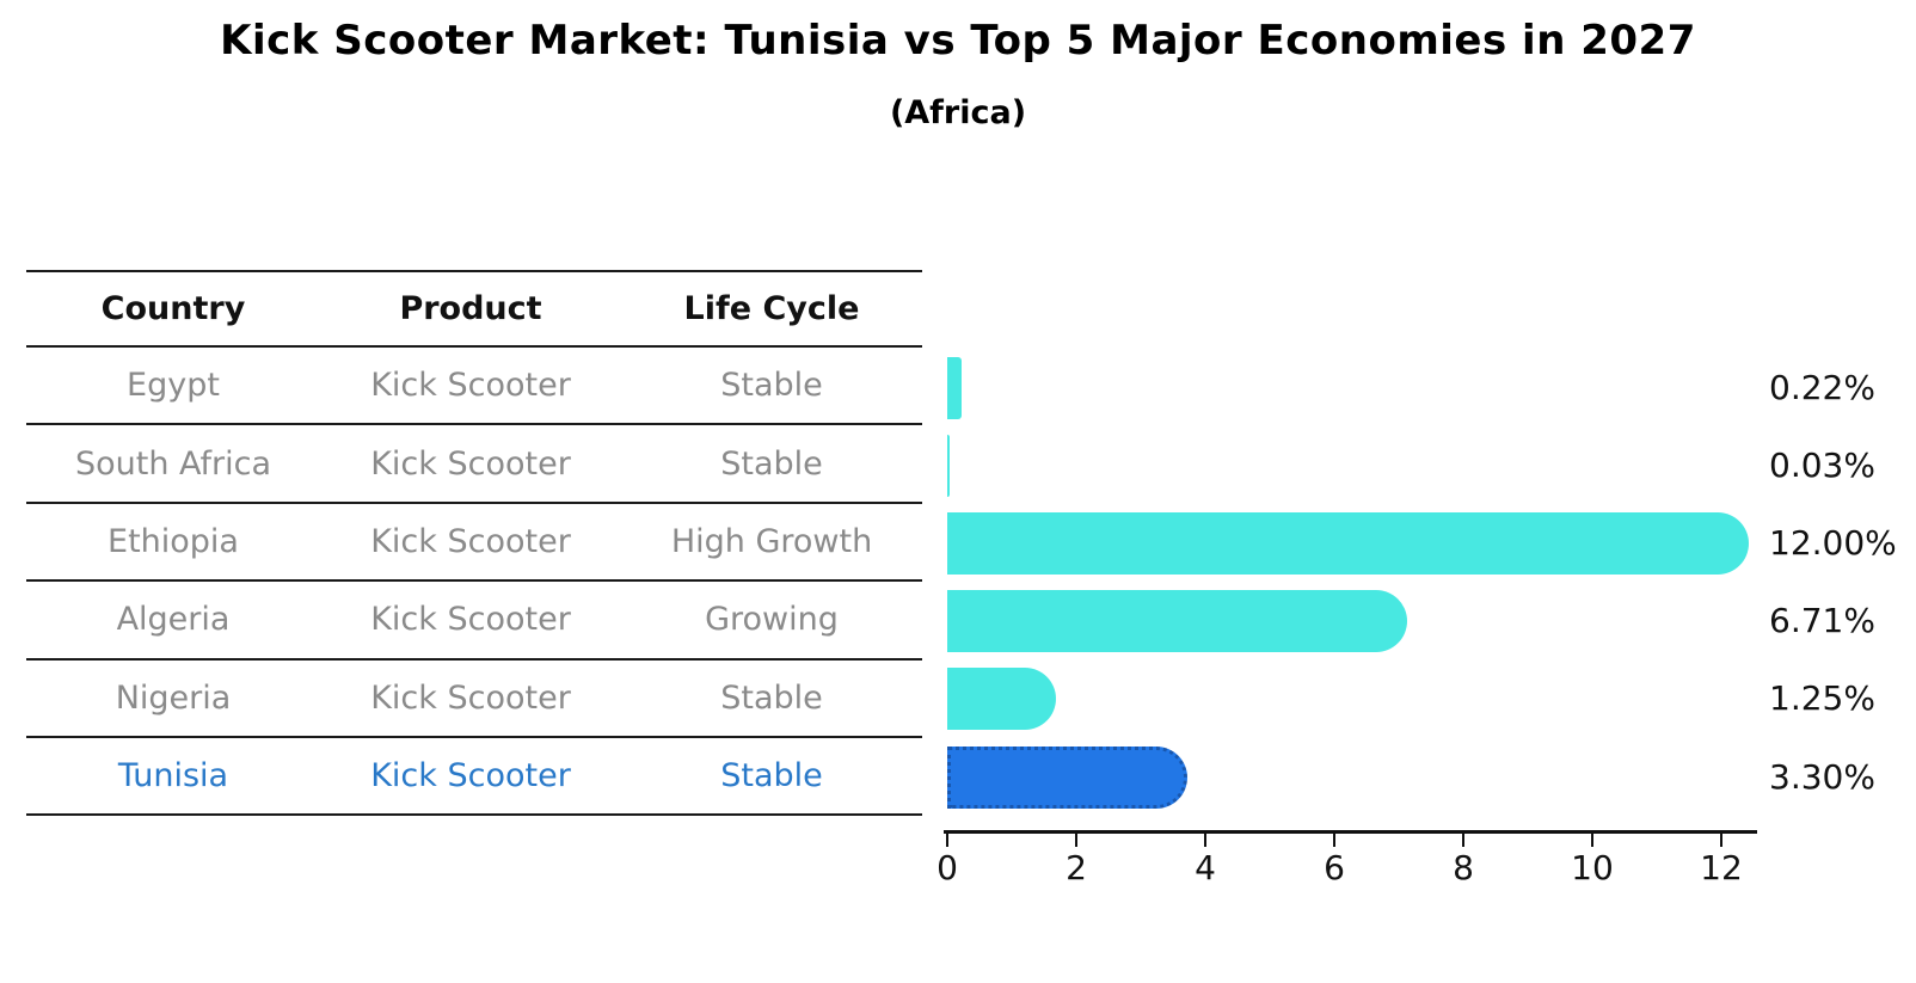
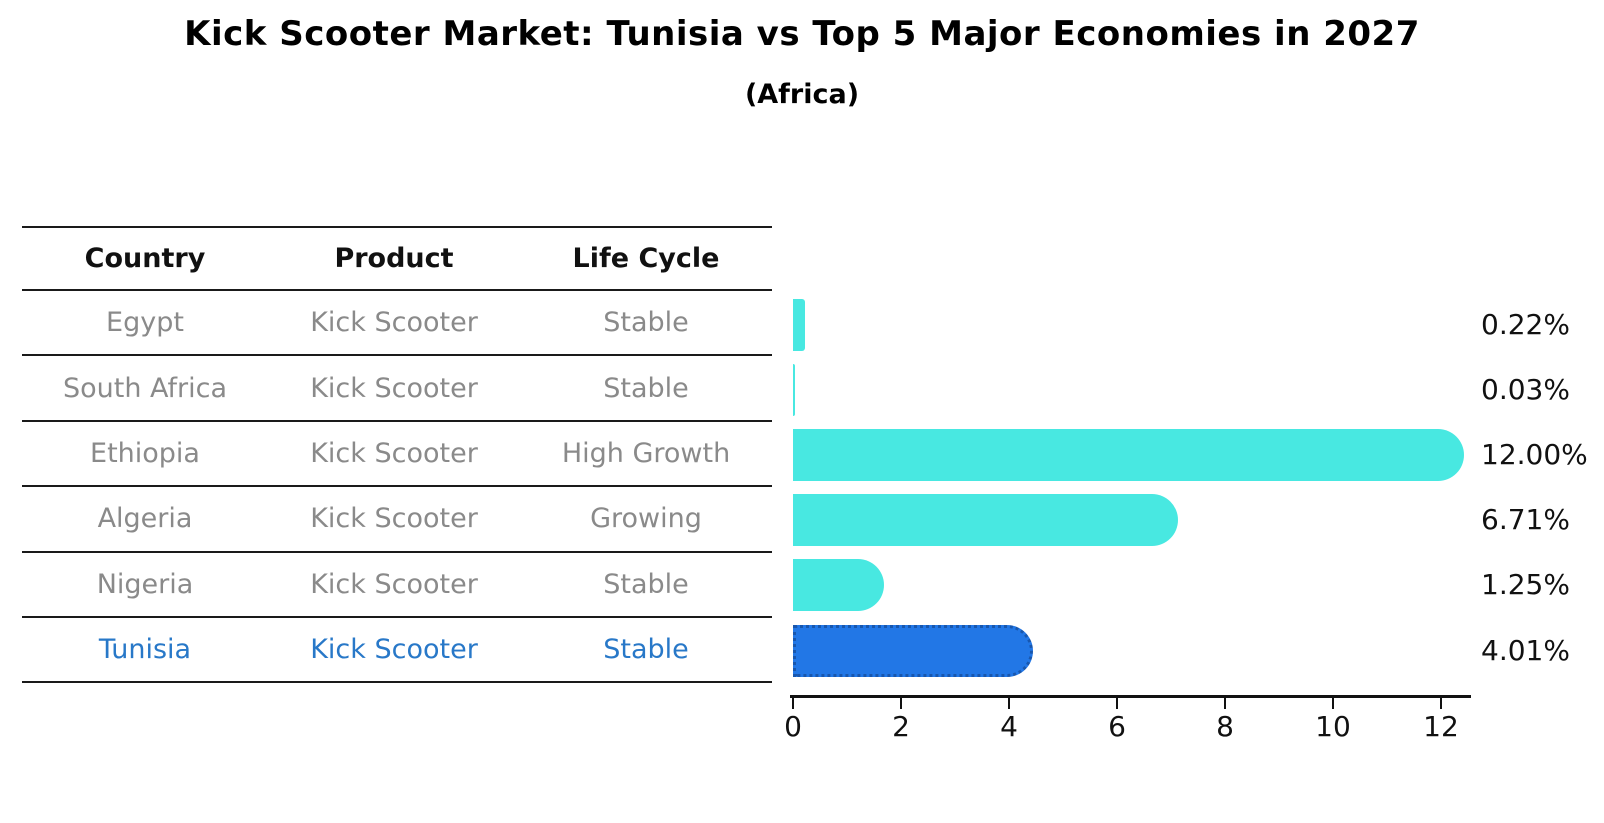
Tunisia: 3.30% -> 4.01%
